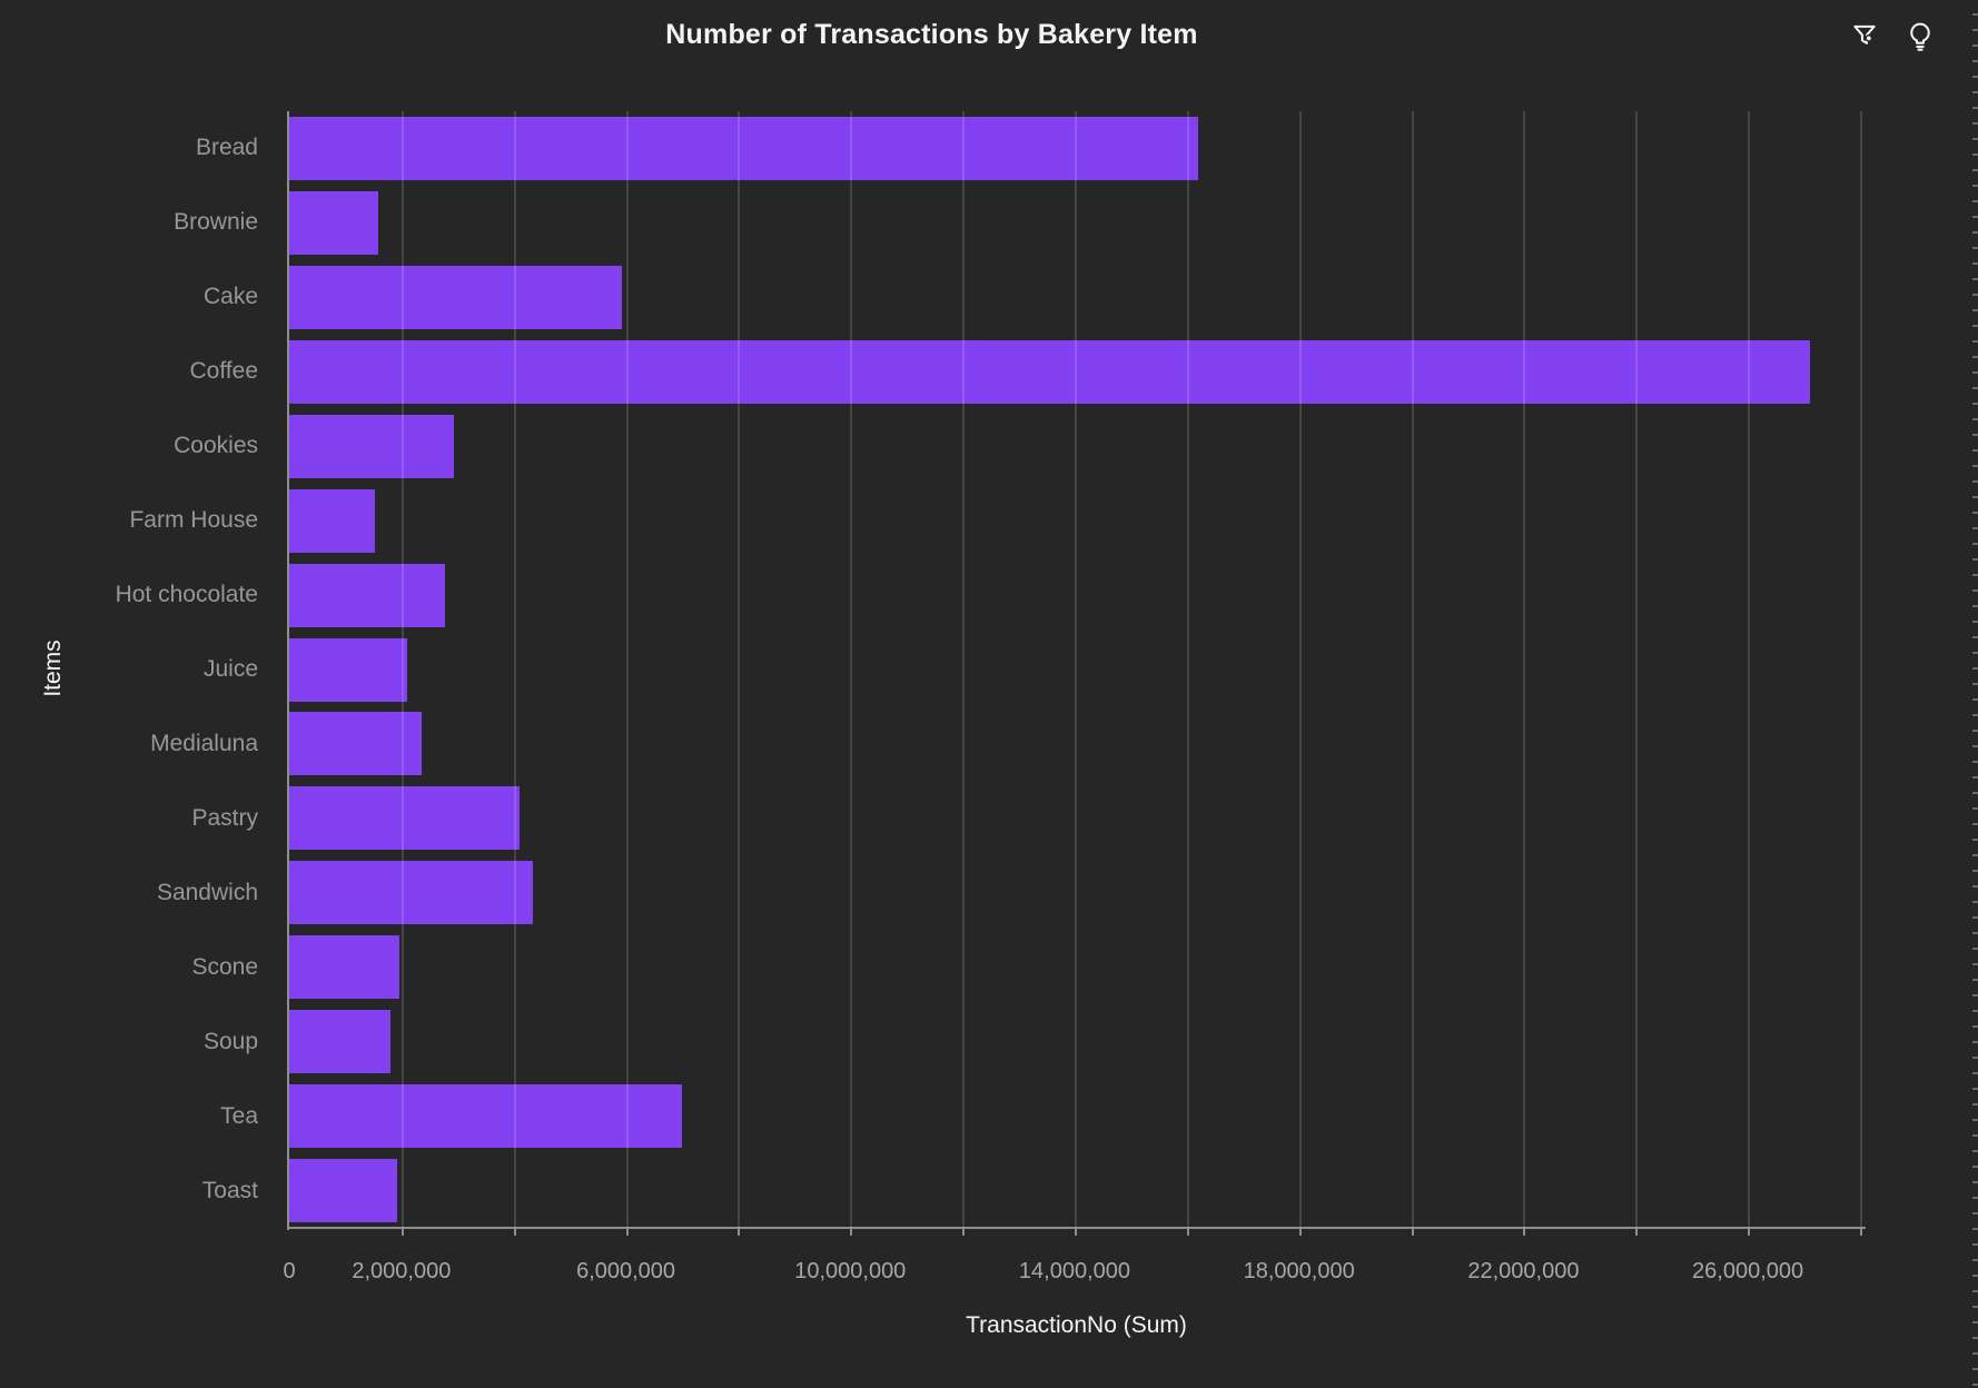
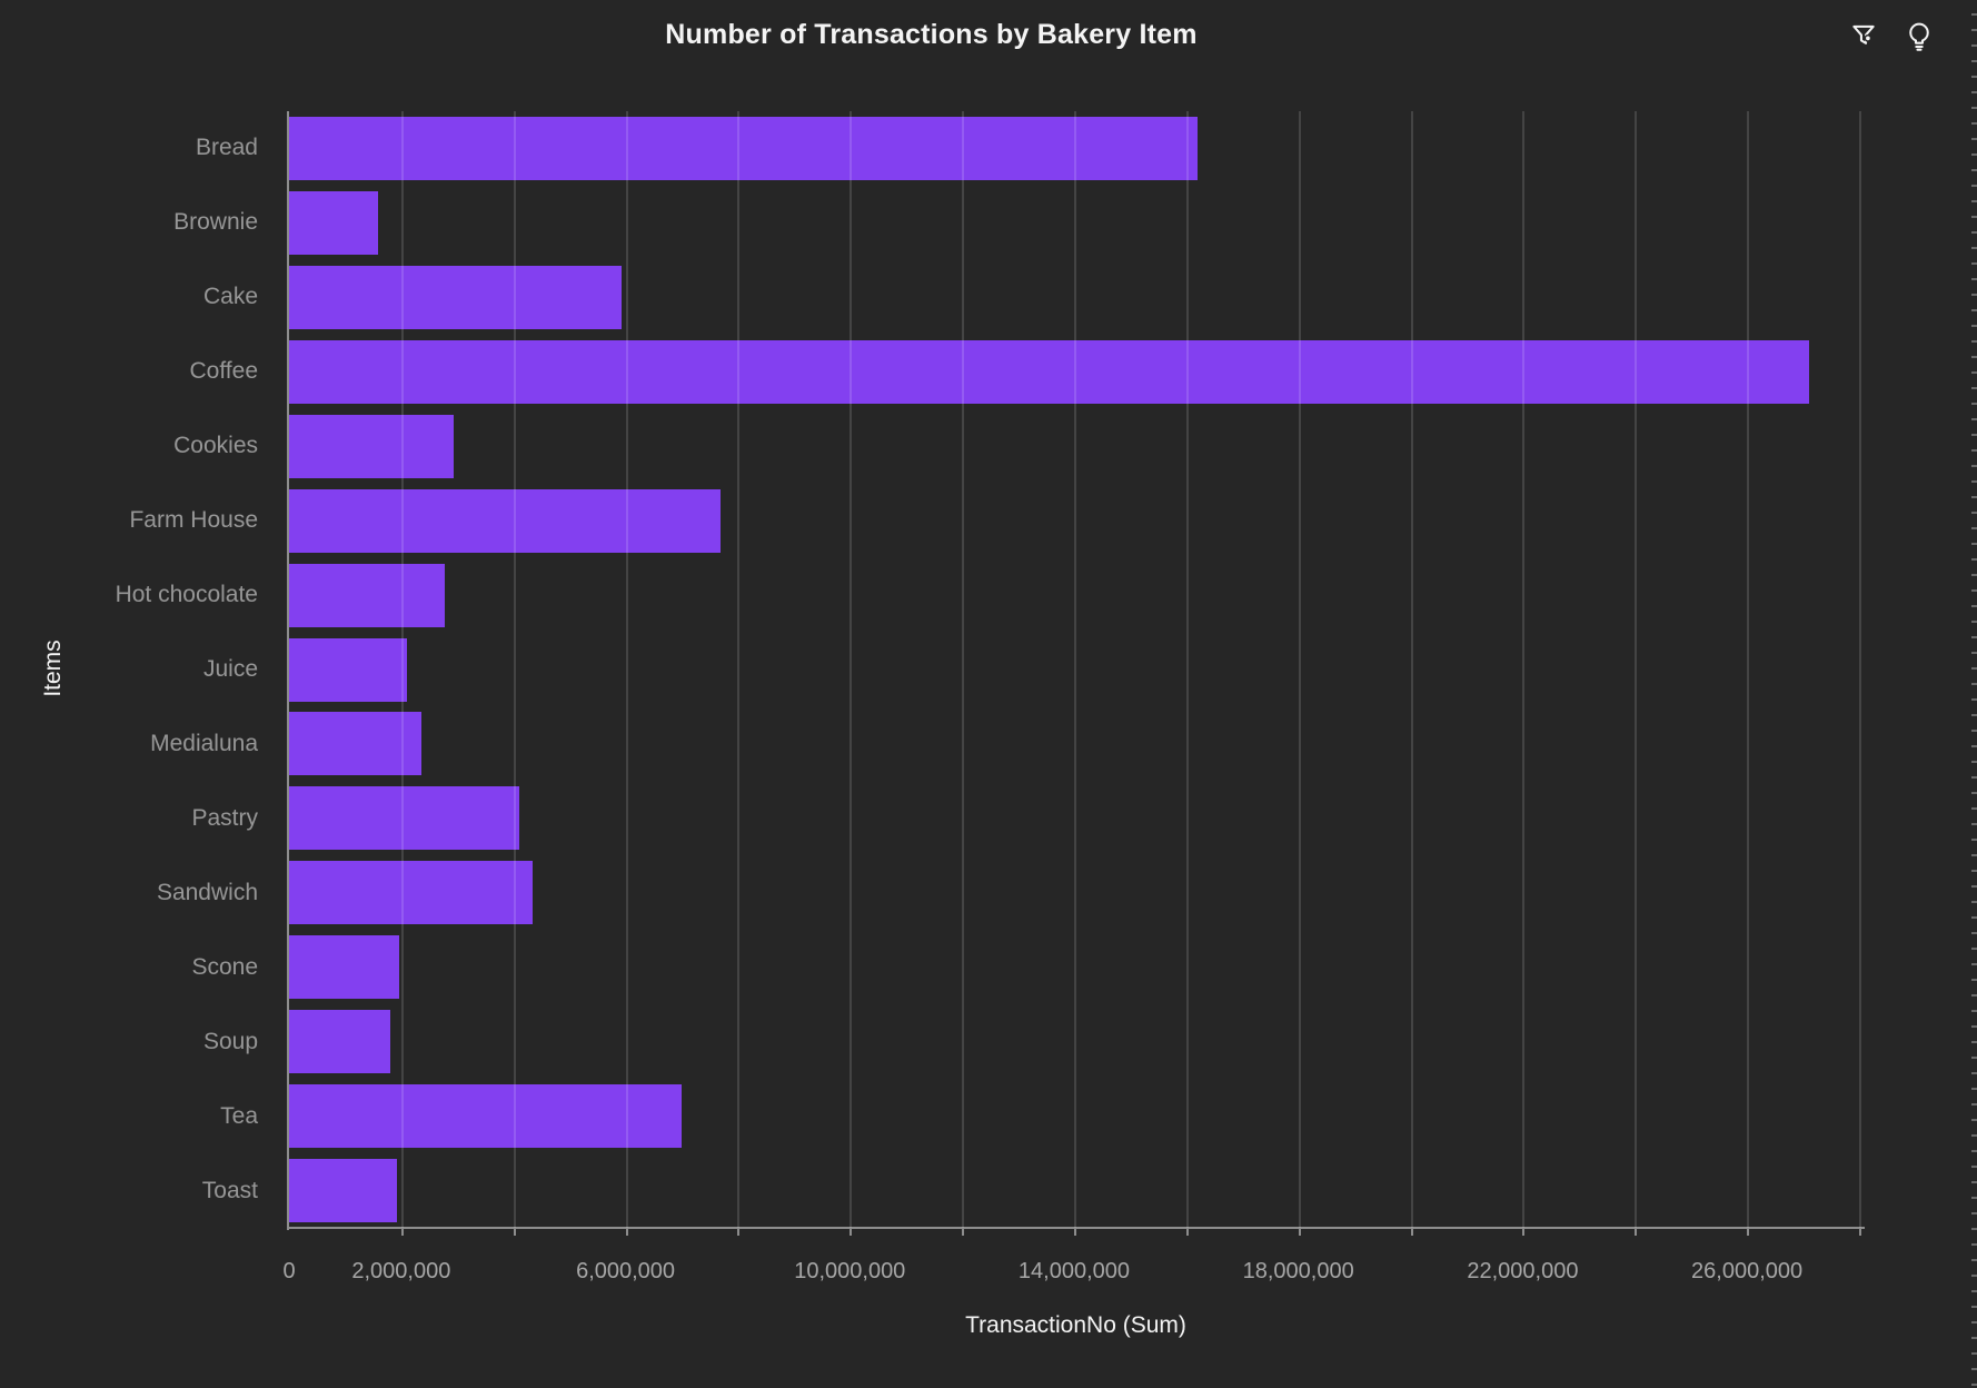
Farm House: 1500000 -> 7700000
